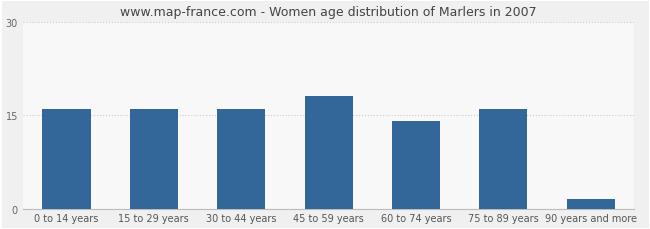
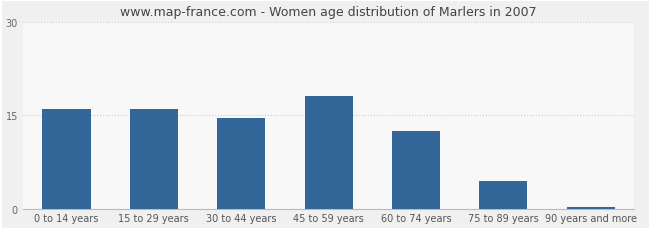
30 to 44 years: 16.0 -> 14.5
60 to 74 years: 14.0 -> 12.5
75 to 89 years: 16.0 -> 4.5
90 years and more: 1.6 -> 0.3
